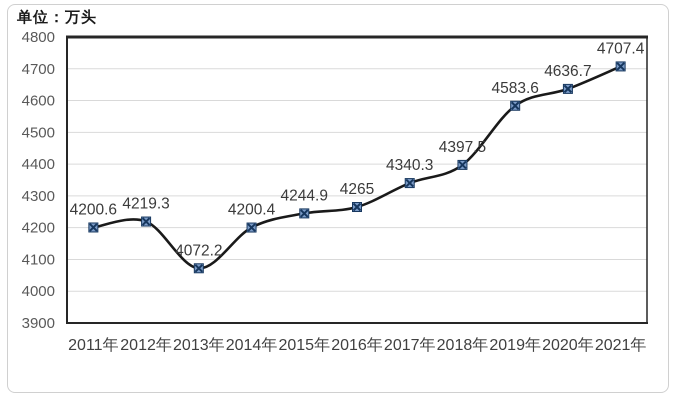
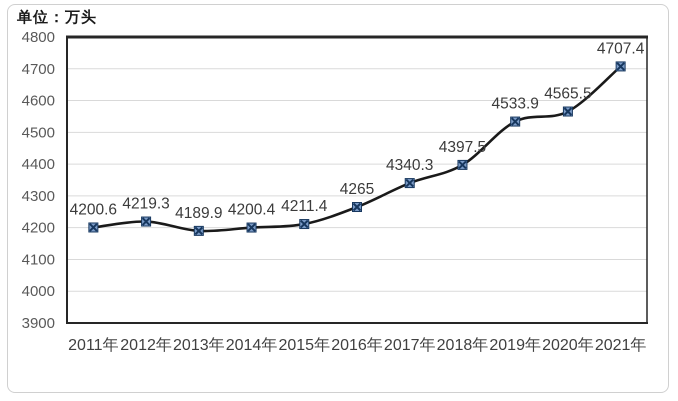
2013年: 4072.2 -> 4189.9
2015年: 4244.9 -> 4211.4
2019年: 4583.6 -> 4533.9
2020年: 4636.7 -> 4565.5
